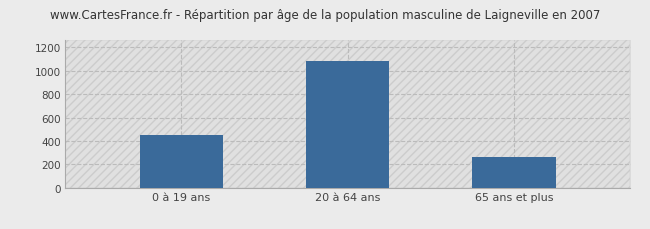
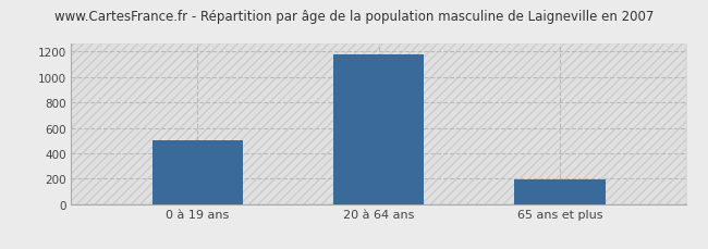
0 à 19 ans: 450 -> 500
20 à 64 ans: 1080 -> 1180
65 ans et plus: 260 -> 200
